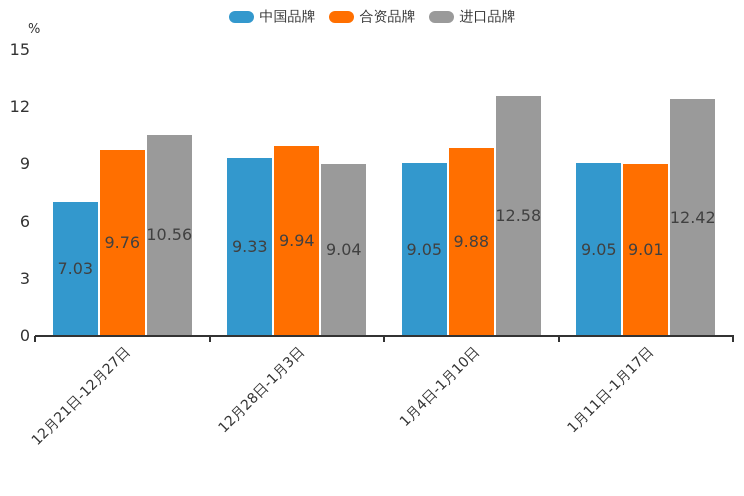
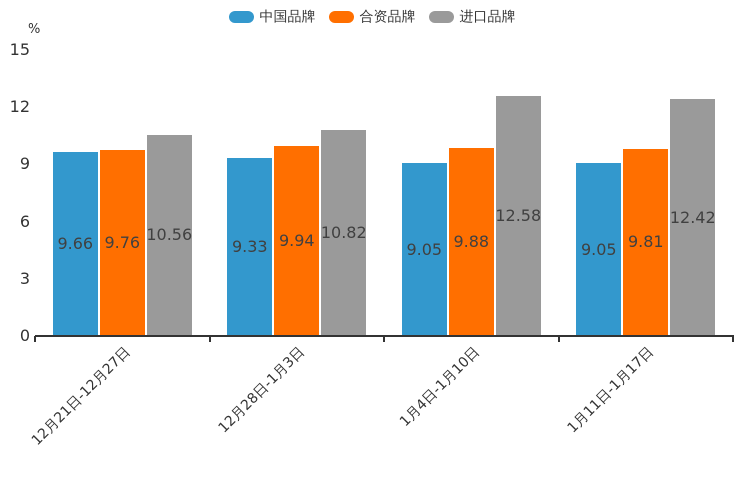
中国品牌/12月21日-12月27日: 7.03 -> 9.66
进口品牌/12月28日-1月3日: 9.04 -> 10.82
合资品牌/1月11日-1月17日: 9.01 -> 9.81
